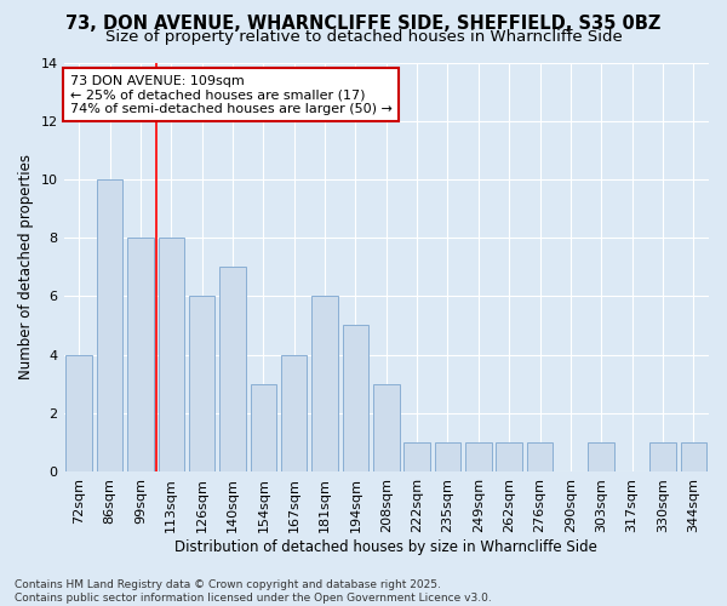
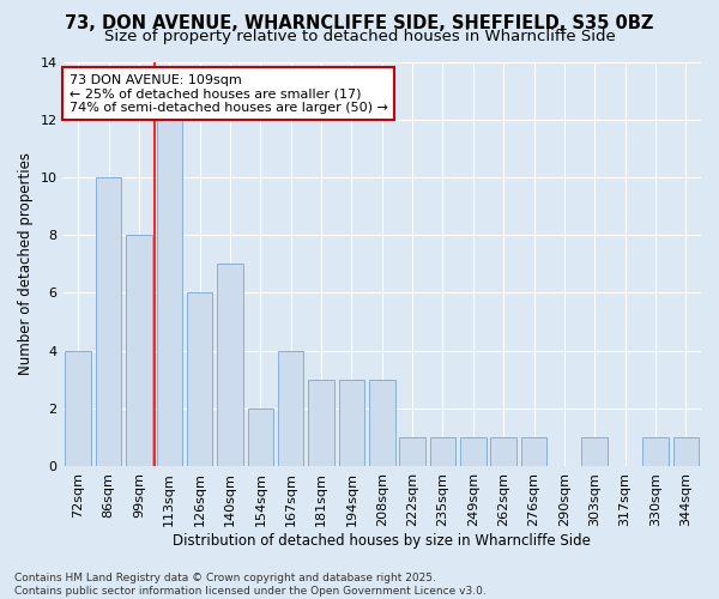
113sqm: 8 -> 12
154sqm: 3 -> 2
181sqm: 6 -> 3
194sqm: 5 -> 3
